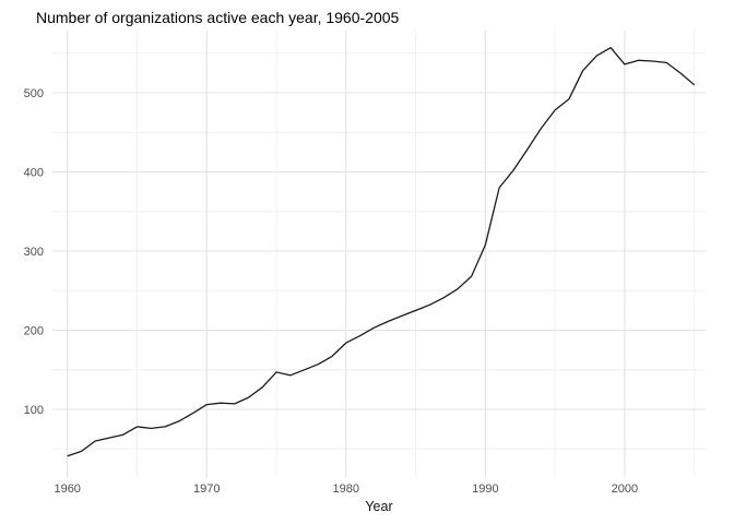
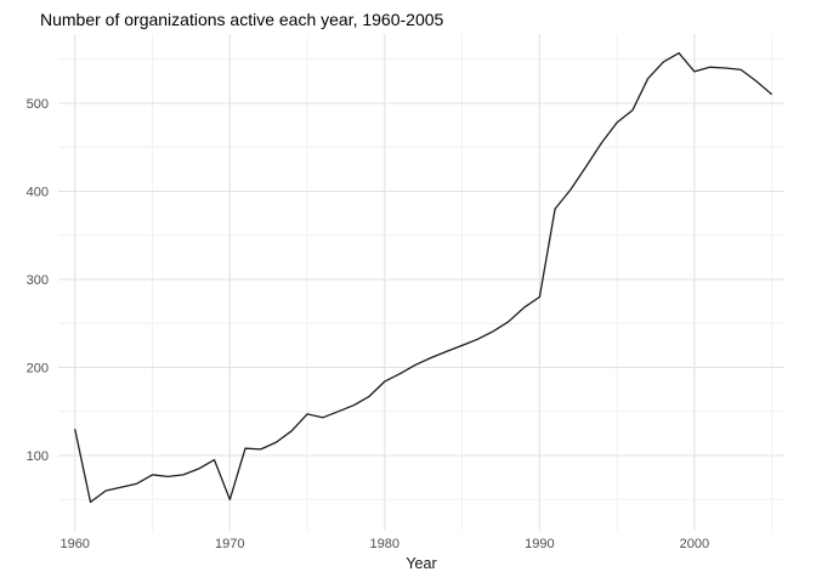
1960: 40 -> 130
1970: 110 -> 50
1990: 310 -> 280
